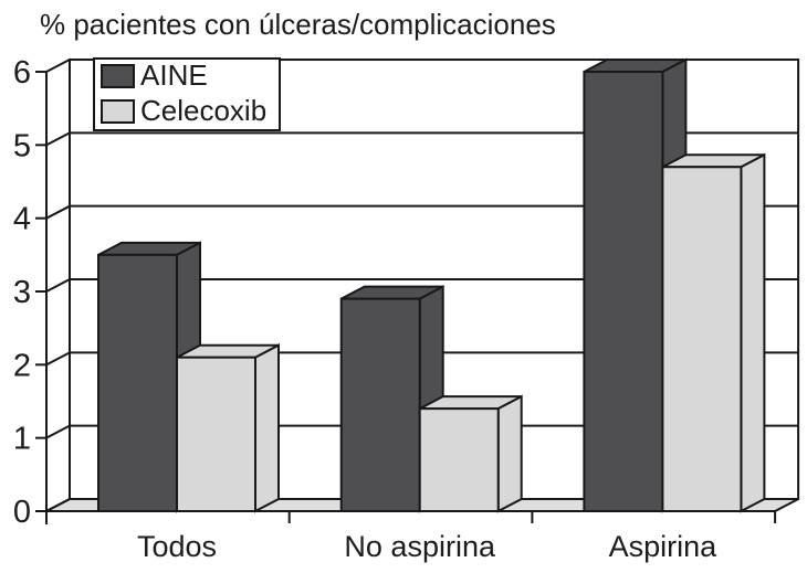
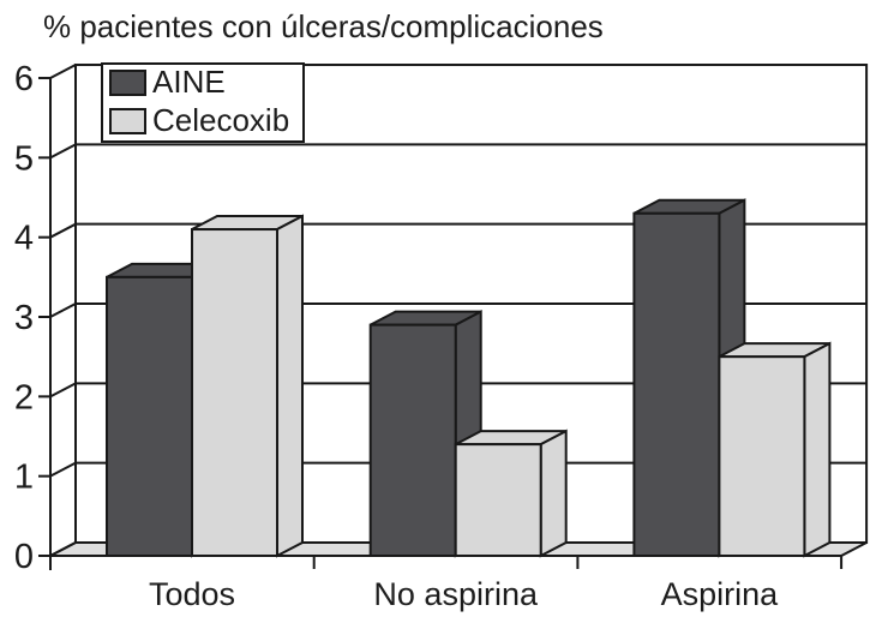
Celecoxib/Todos: 2.1 -> 4.1
AINE/Aspirina: 6.0 -> 4.3
Celecoxib/Aspirina: 4.7 -> 2.5
